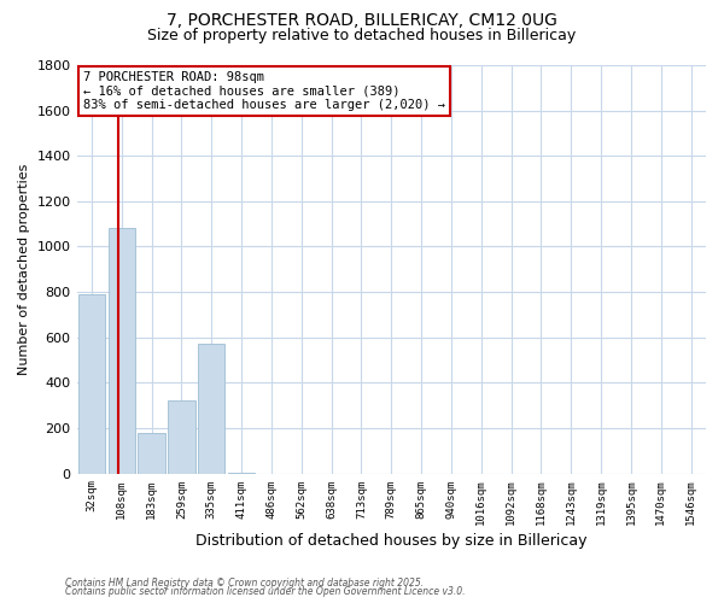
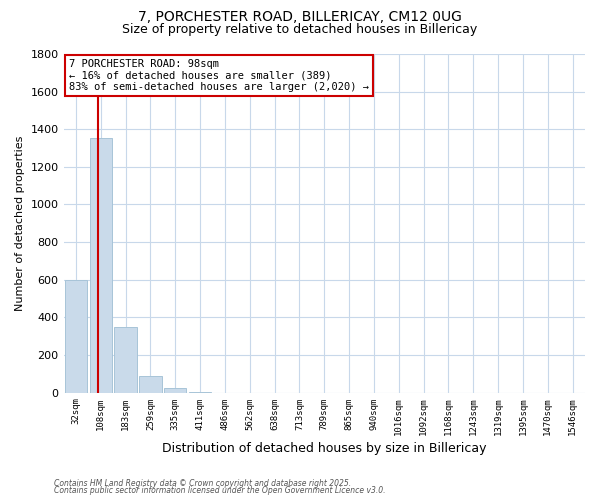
32sqm: 790 -> 600
108sqm: 1080 -> 1360
183sqm: 180 -> 350
259sqm: 320 -> 90
335sqm: 570 -> 20
